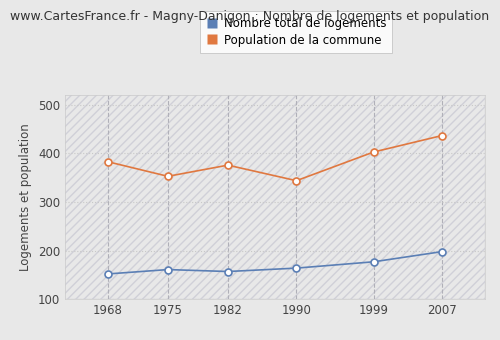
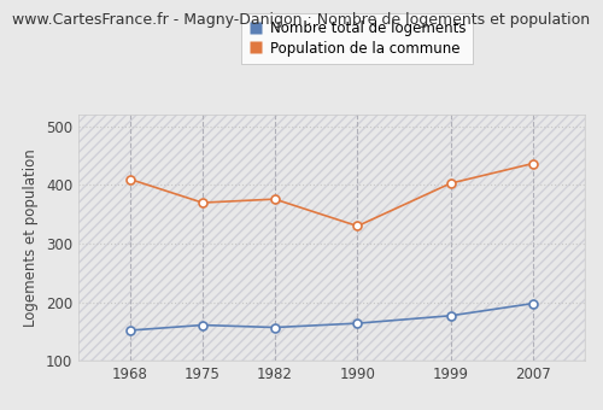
Population de la commune/1968: 383 -> 410
Population de la commune/1975: 353 -> 370
Population de la commune/1990: 344 -> 330
